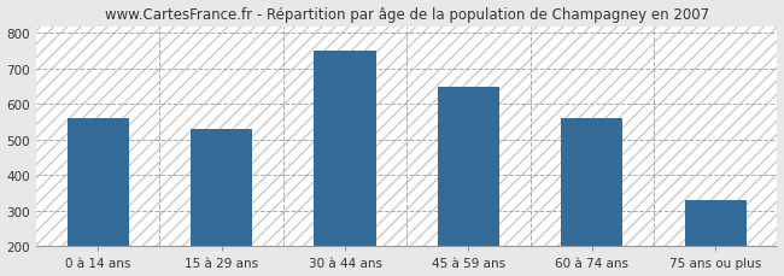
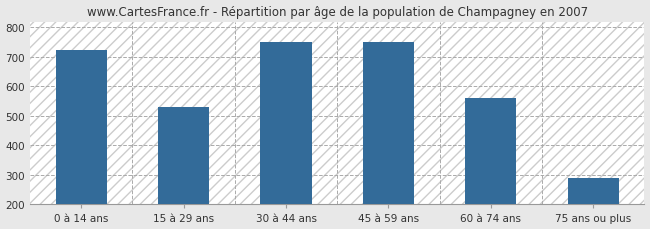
0 à 14 ans: 560 -> 725
45 à 59 ans: 650 -> 752
75 ans ou plus: 330 -> 288
